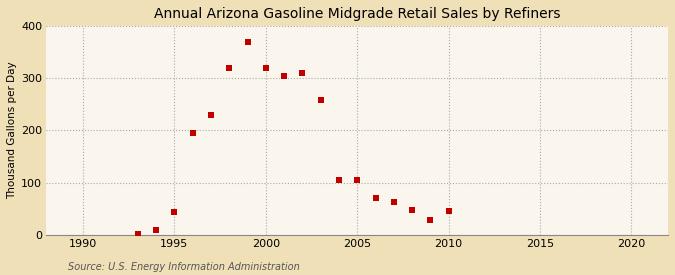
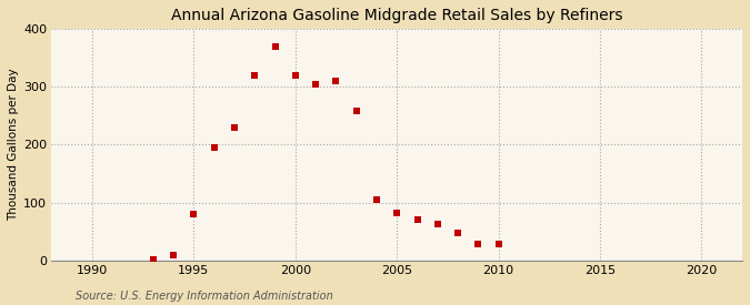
1995: 44 -> 80
2005: 104 -> 82
2010: 46 -> 28
